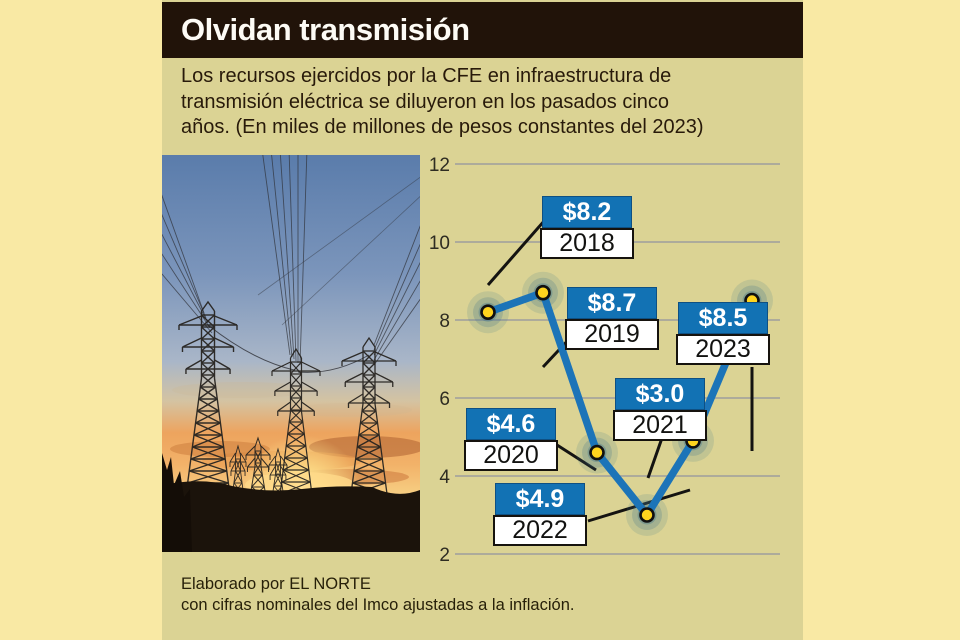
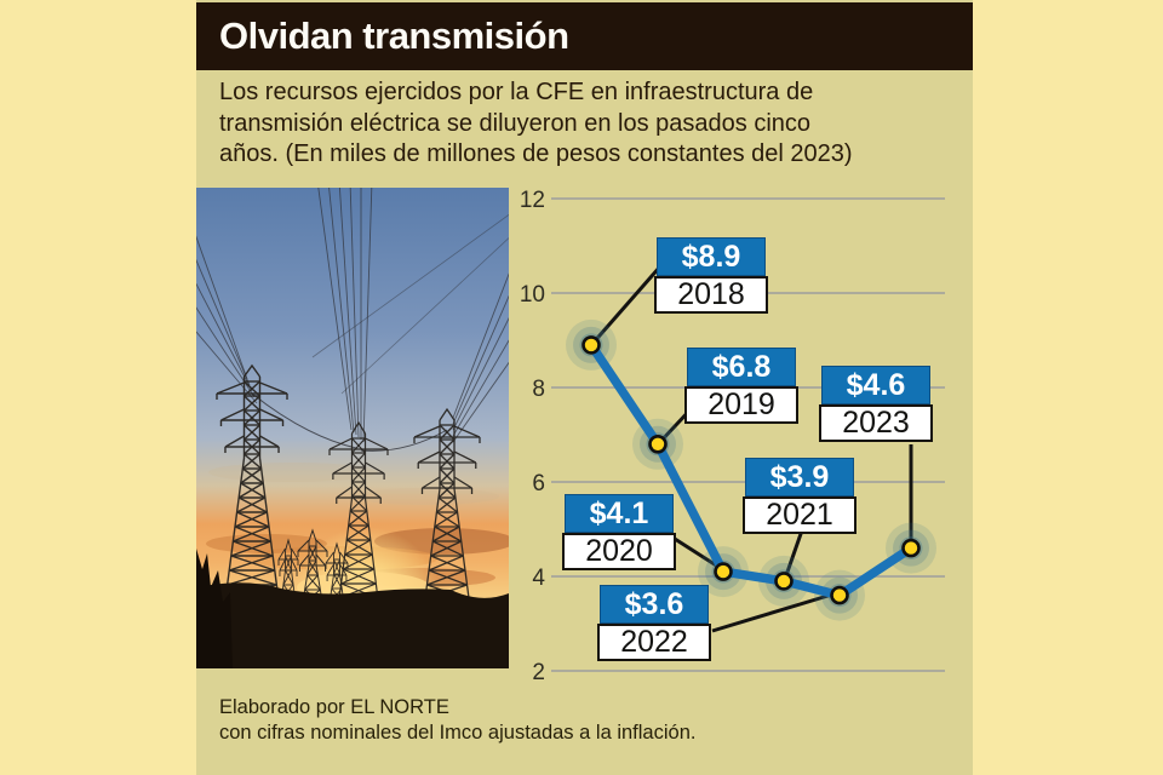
2018: $8.2 -> $8.9
2019: $8.7 -> $6.8
2020: $4.6 -> $4.1
2021: $3.0 -> $3.9
2022: $4.9 -> $3.6
2023: $8.5 -> $4.6
